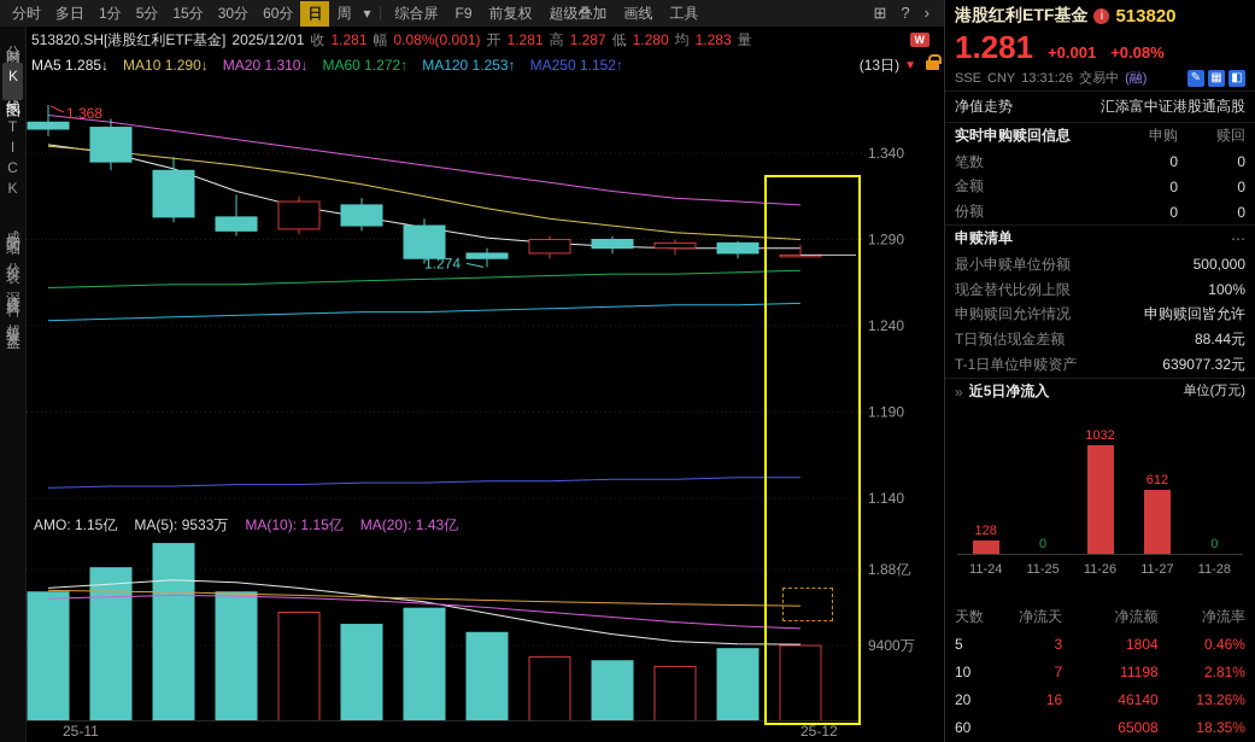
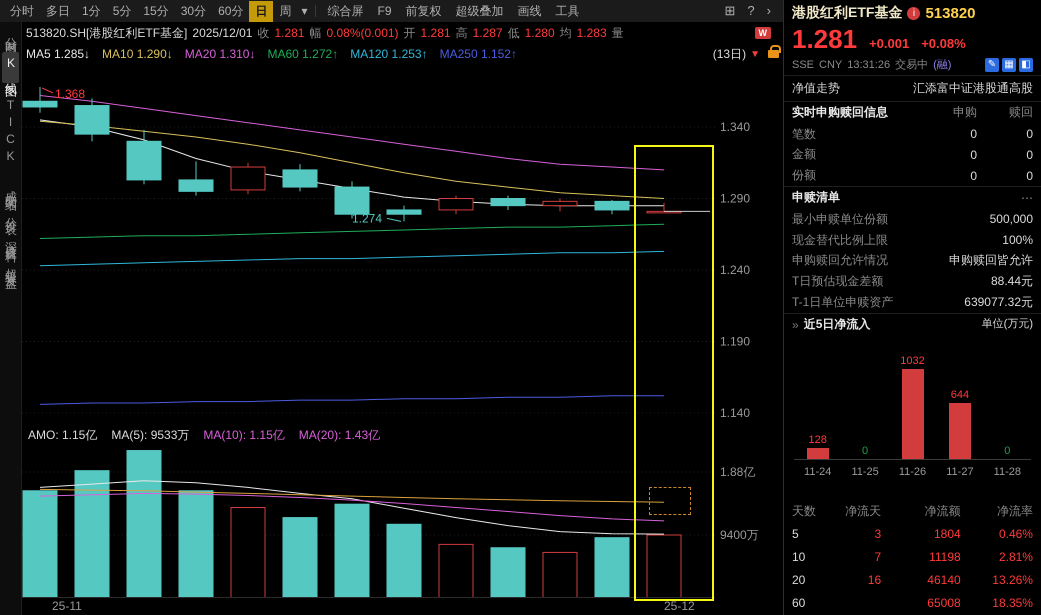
近5日净流入/11-27: 612 -> 644
